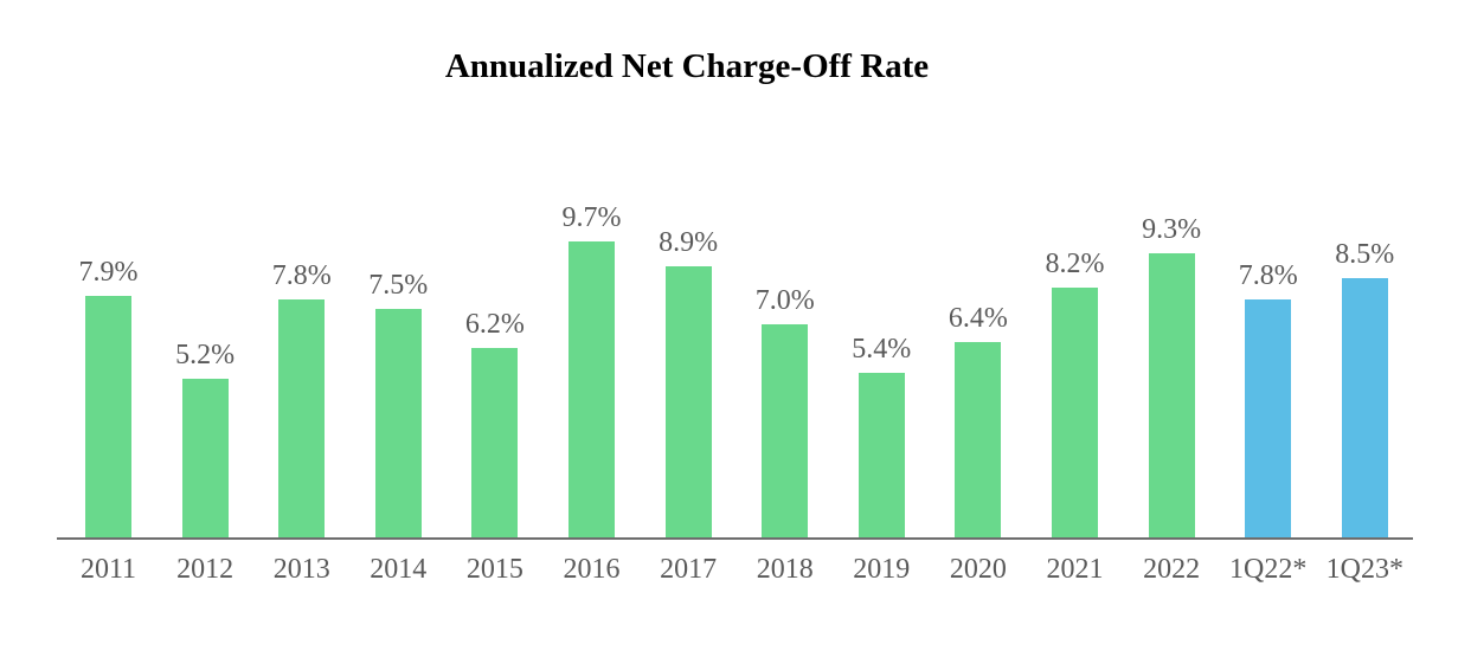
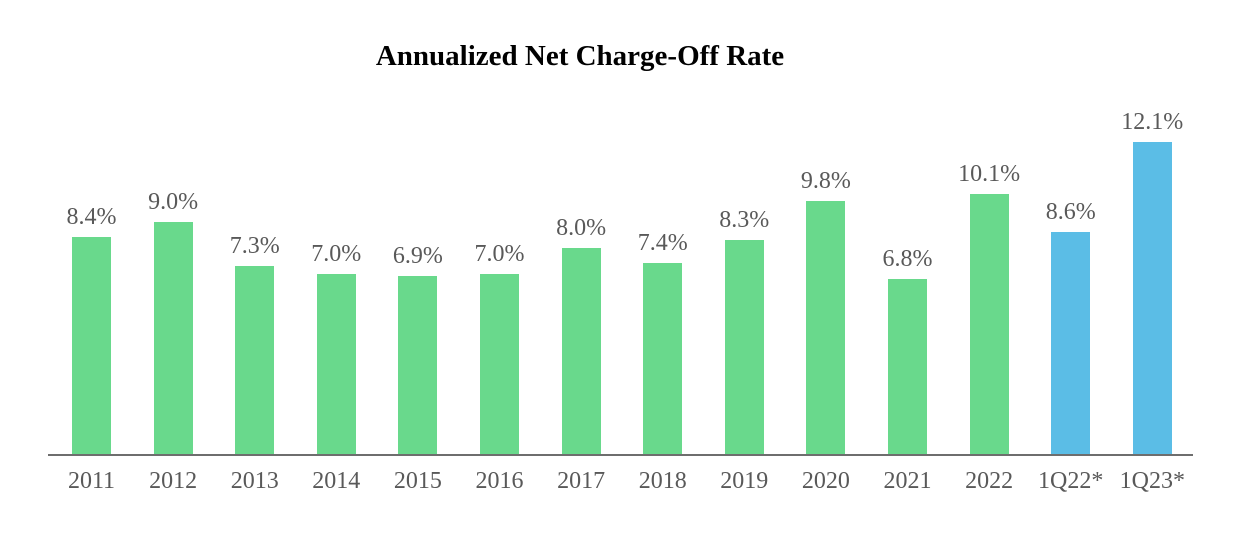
2011: 7.9% -> 8.4%
2012: 5.2% -> 9.0%
2013: 7.8% -> 7.3%
2014: 7.5% -> 7.0%
2015: 6.2% -> 6.9%
2016: 9.7% -> 7.0%
2017: 8.9% -> 8.0%
2018: 7.0% -> 7.4%
2019: 5.4% -> 8.3%
2020: 6.4% -> 9.8%
2021: 8.2% -> 6.8%
2022: 9.3% -> 10.1%
1Q22*: 7.8% -> 8.6%
1Q23*: 8.5% -> 12.1%
